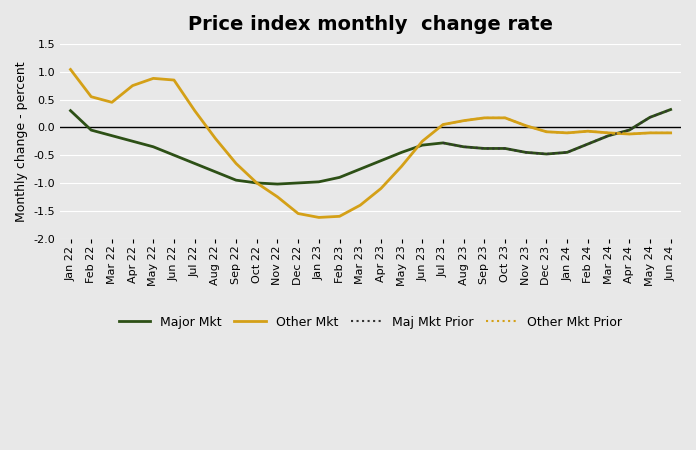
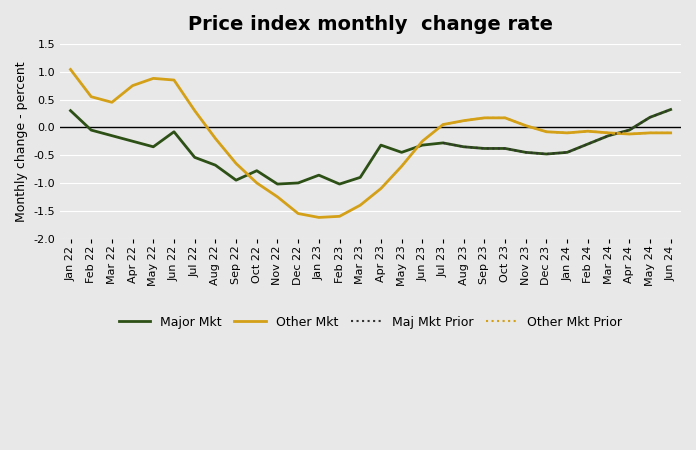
Major Mkt/Jun 22: -0.50 -> -0.08
Major Mkt/Jul 22: -0.65 -> -0.54
Major Mkt/Aug 22: -0.80 -> -0.68
Major Mkt/Oct 22: -1.00 -> -0.78
Major Mkt/Jan 23: -0.98 -> -0.86
Major Mkt/Feb 23: -0.90 -> -1.02
Major Mkt/Mar 23: -0.75 -> -0.90
Major Mkt/Apr 23: -0.60 -> -0.32
